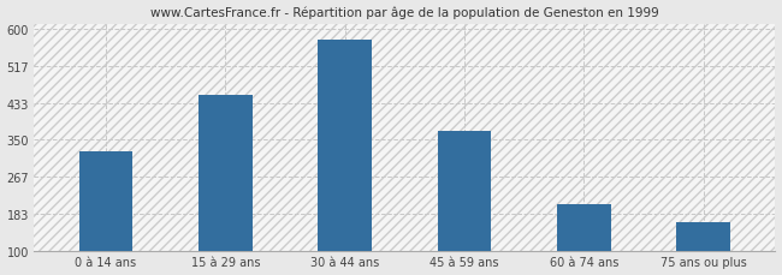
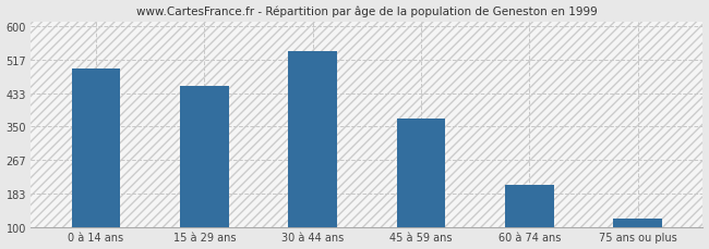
0 à 14 ans: 325 -> 493
30 à 44 ans: 575 -> 537
75 ans ou plus: 165 -> 123
